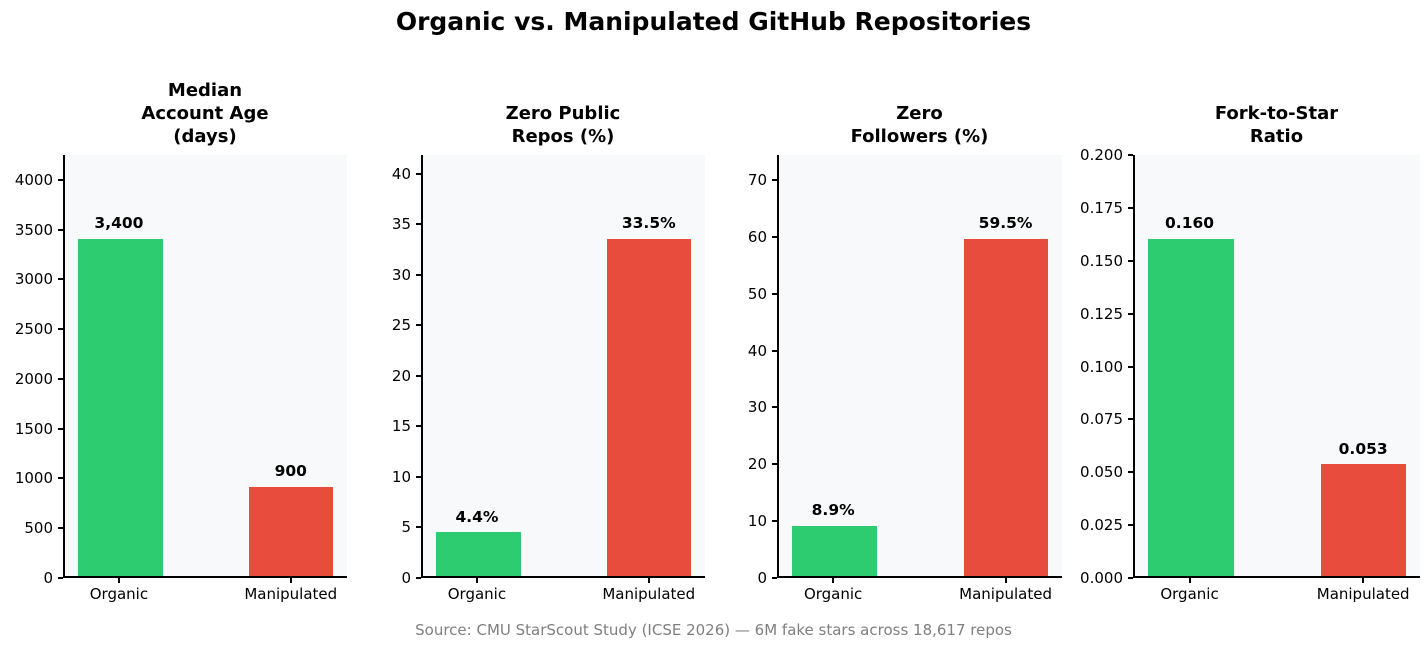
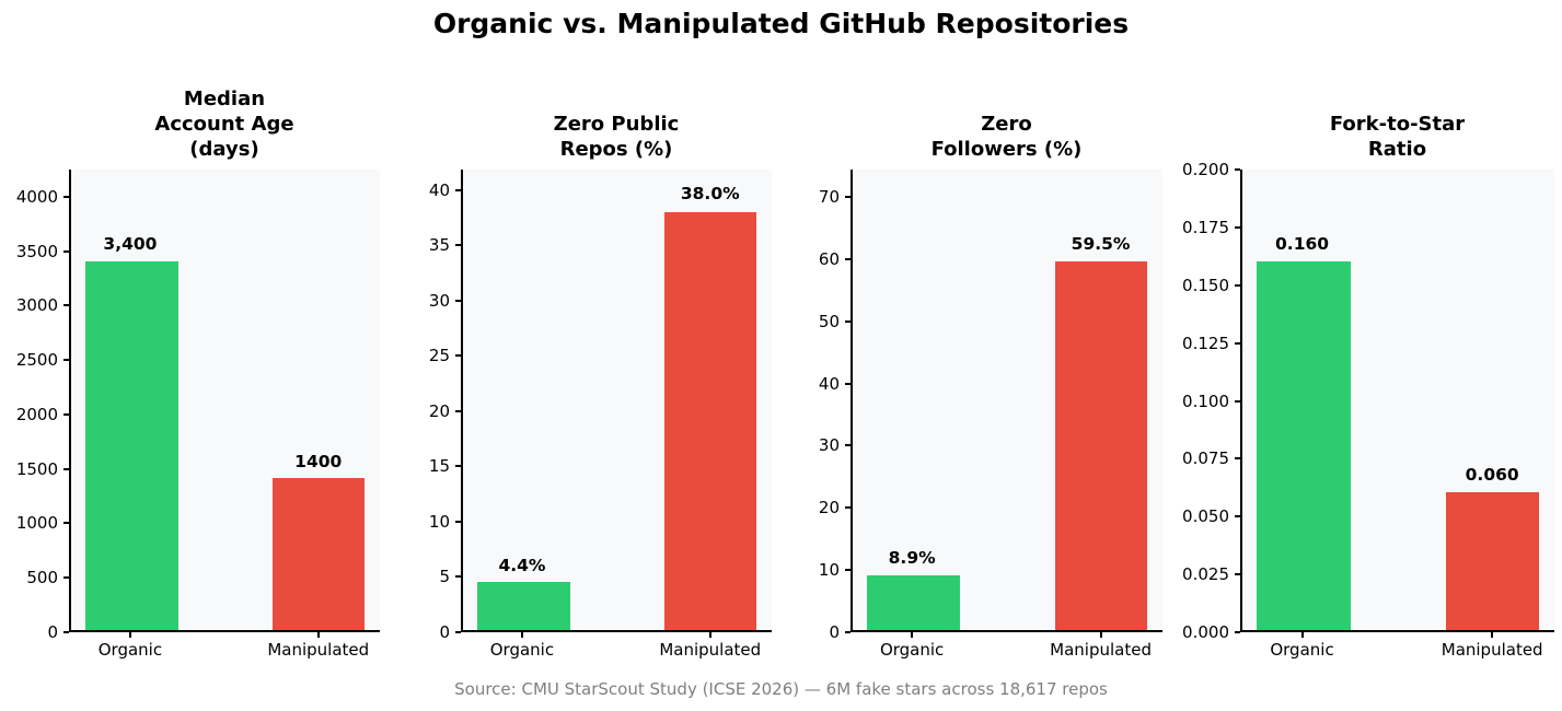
Median Account Age (days)/Manipulated: 900 -> 1400
Zero Public Repos (%)/Manipulated: 33.5% -> 38.0%
Fork-to-Star Ratio/Manipulated: 0.053 -> 0.060
